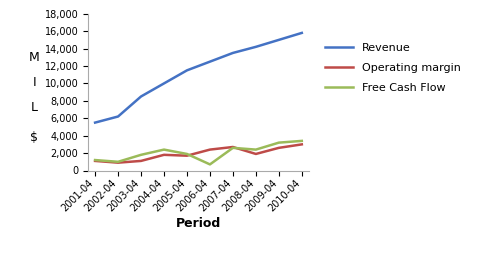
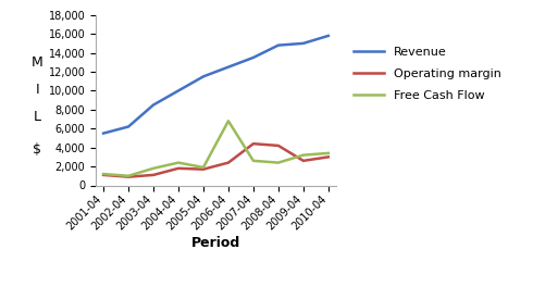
Free Cash Flow/2006-04: 700 -> 6,800
Operating margin/2007-04: 2,700 -> 4,400
Revenue/2008-04: 14,200 -> 14,800
Operating margin/2008-04: 1,900 -> 4,200
